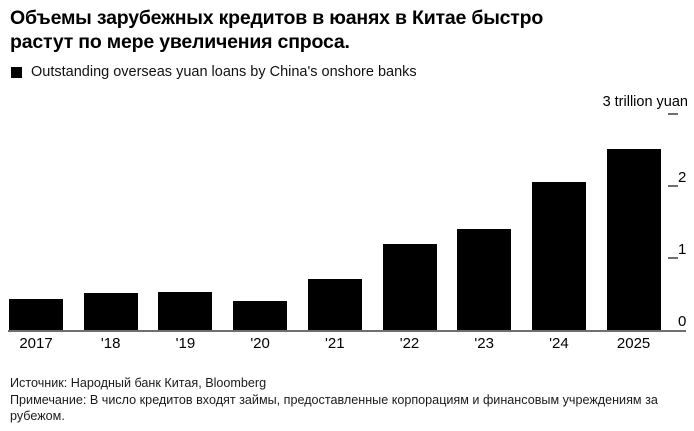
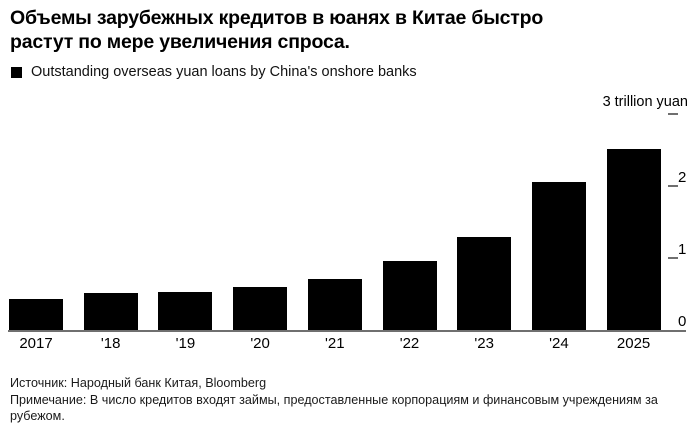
'20: 0.4 -> 0.6
'22: 1.2 -> 1.0
'23: 1.4 -> 1.3
